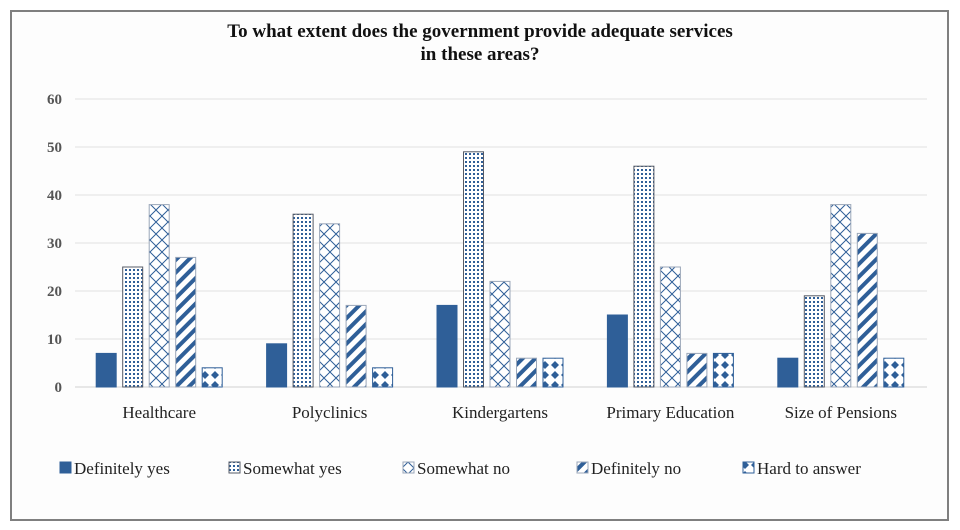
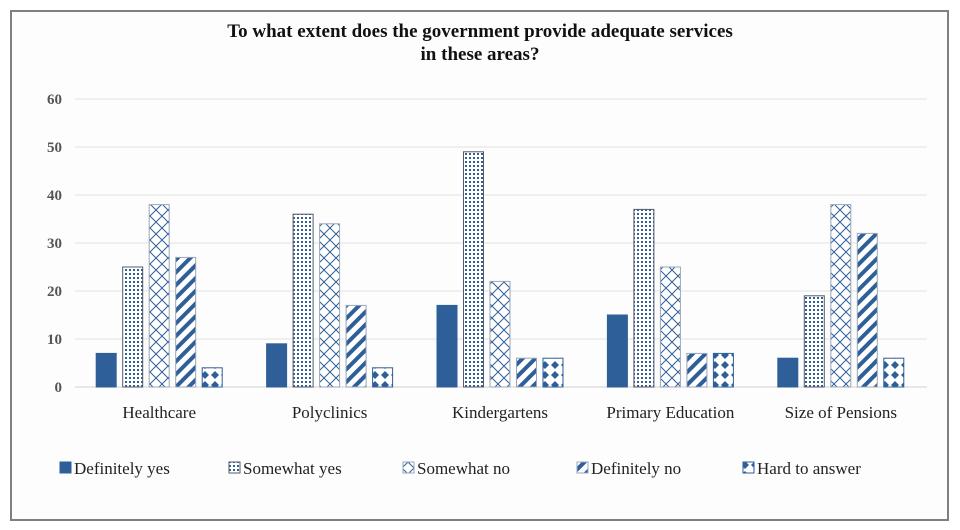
Somewhat yes/Primary Education: 46 -> 37
